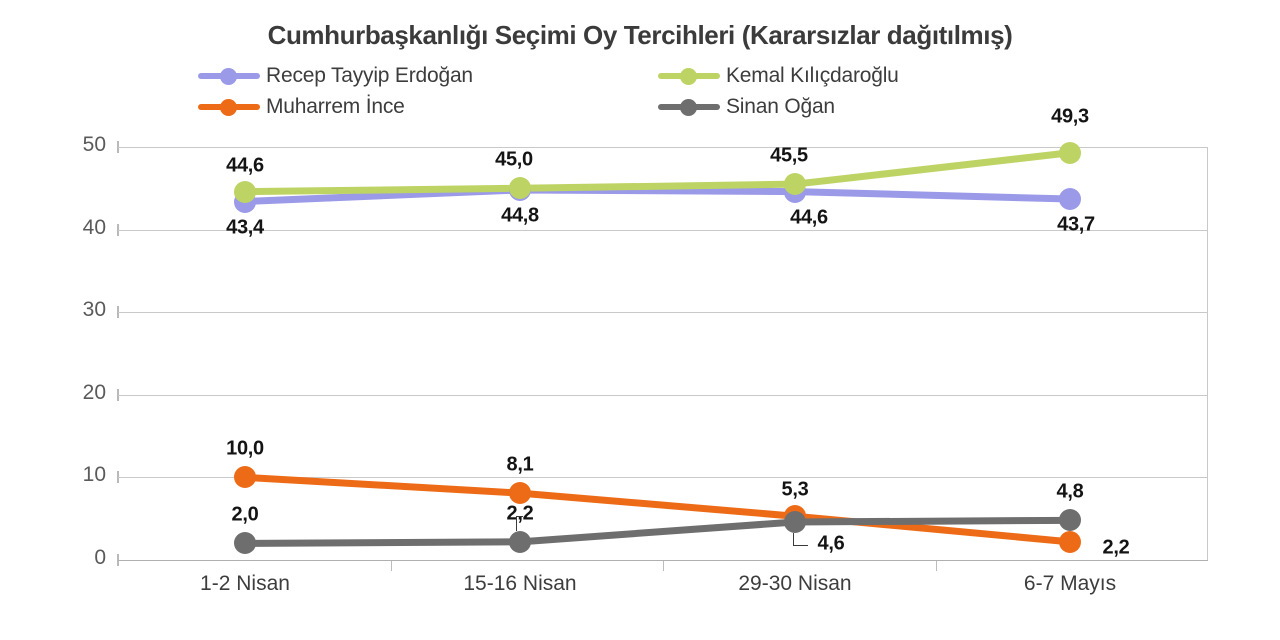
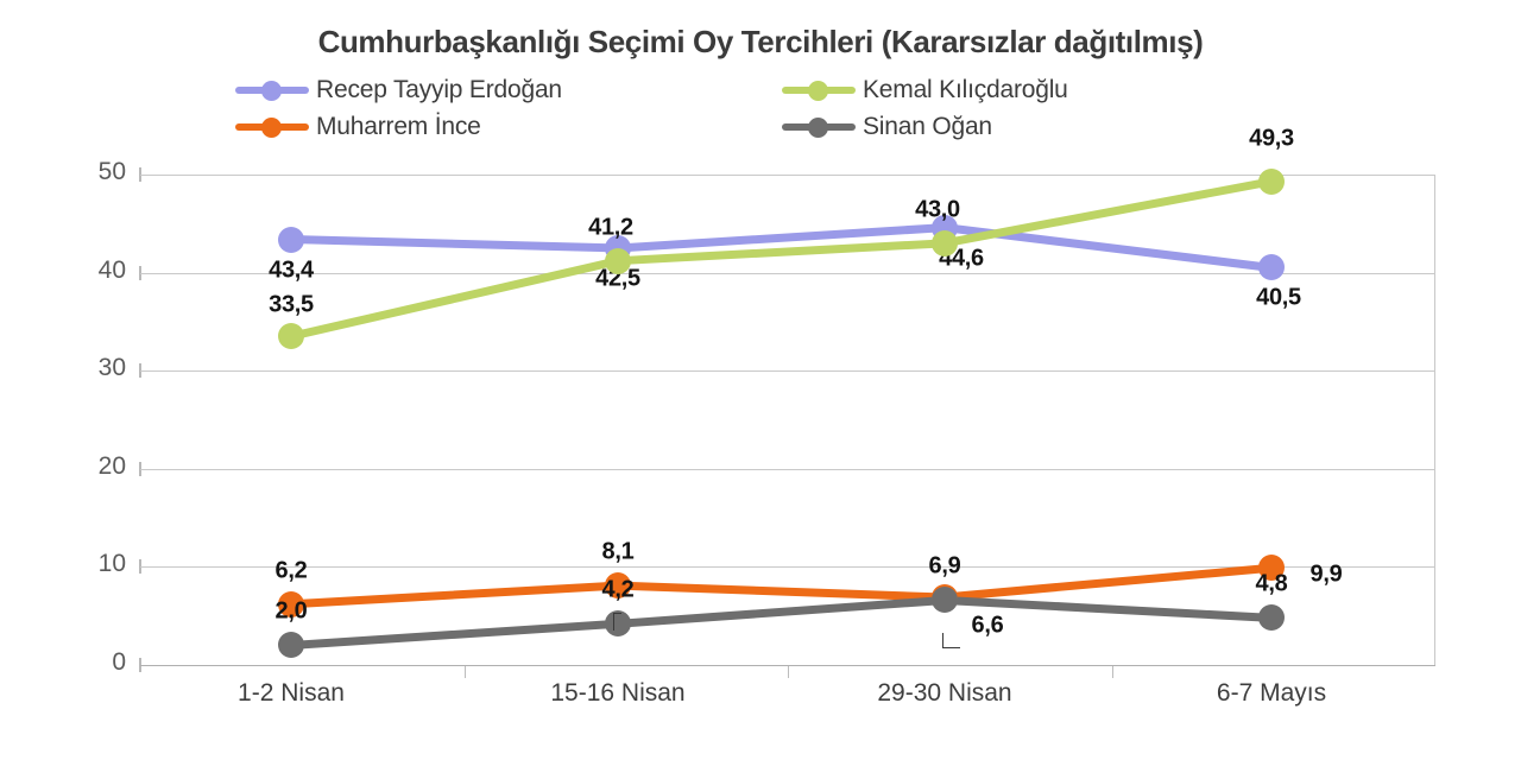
Kemal Kılıçdaroğlu/1-2 Nisan: 44,6 -> 33,5
Muharrem İnce/1-2 Nisan: 10,0 -> 6,2
Recep Tayyip Erdoğan/15-16 Nisan: 44,8 -> 42,5
Kemal Kılıçdaroğlu/15-16 Nisan: 45,0 -> 41,2
Sinan Oğan/15-16 Nisan: 2,2 -> 4,2
Kemal Kılıçdaroğlu/29-30 Nisan: 45,5 -> 43,0
Muharrem İnce/29-30 Nisan: 5,3 -> 6,9
Sinan Oğan/29-30 Nisan: 4,6 -> 6,6
Recep Tayyip Erdoğan/6-7 Mayıs: 43,7 -> 40,5
Muharrem İnce/6-7 Mayıs: 2,2 -> 9,9
